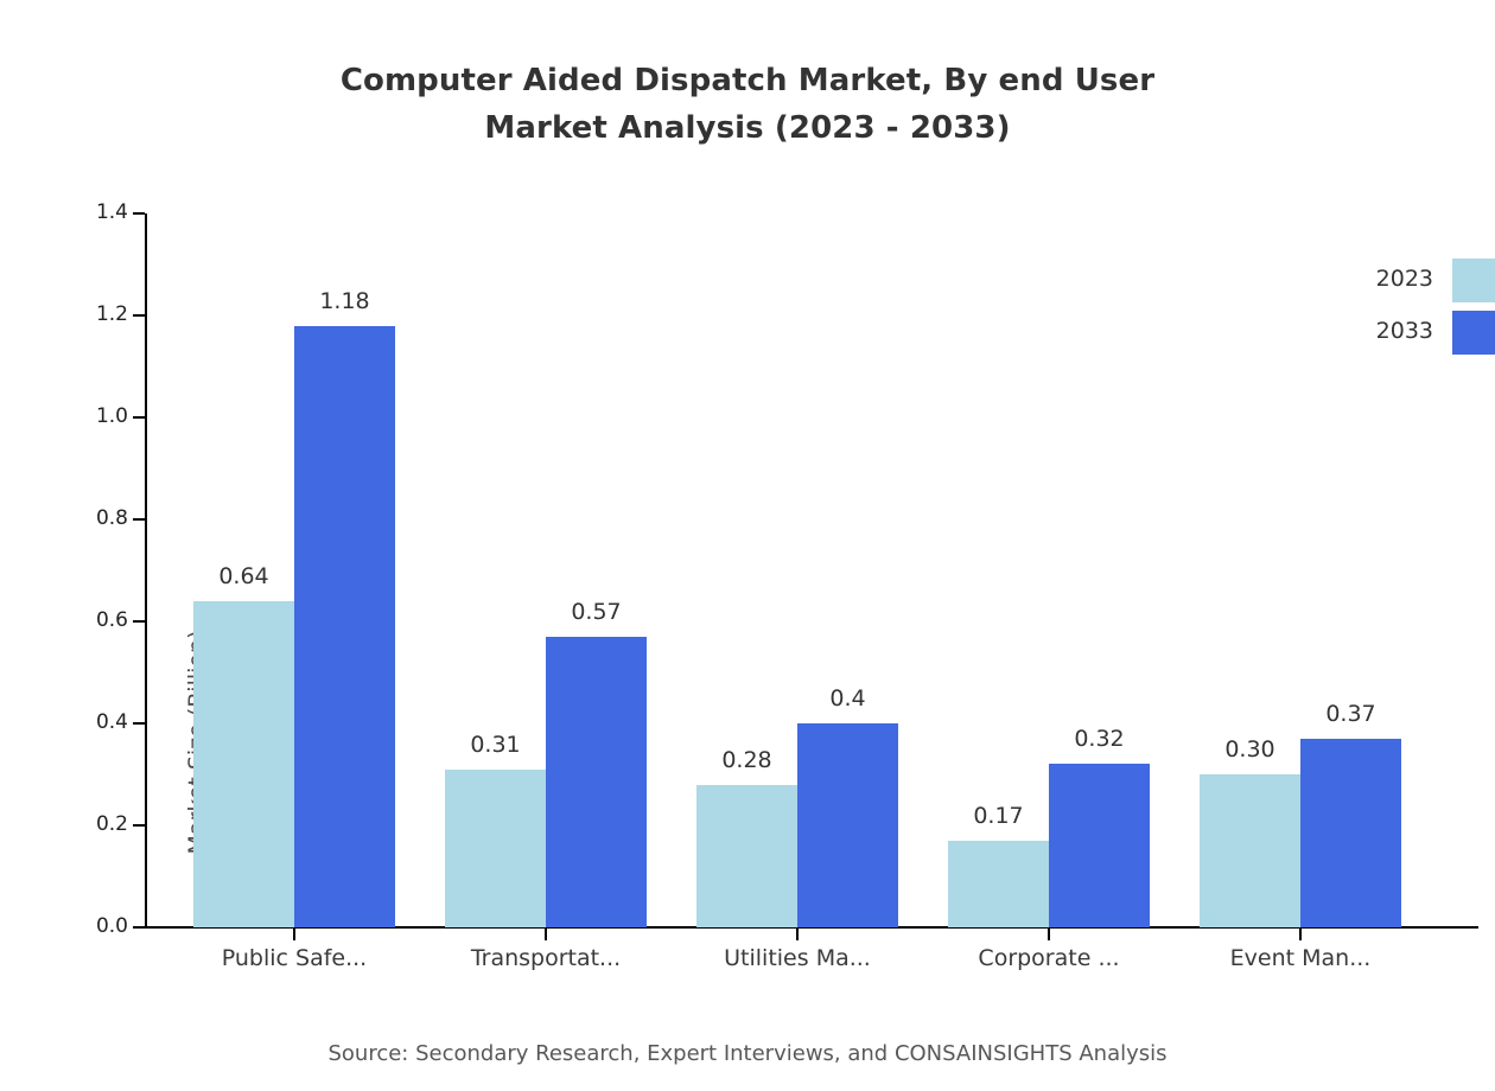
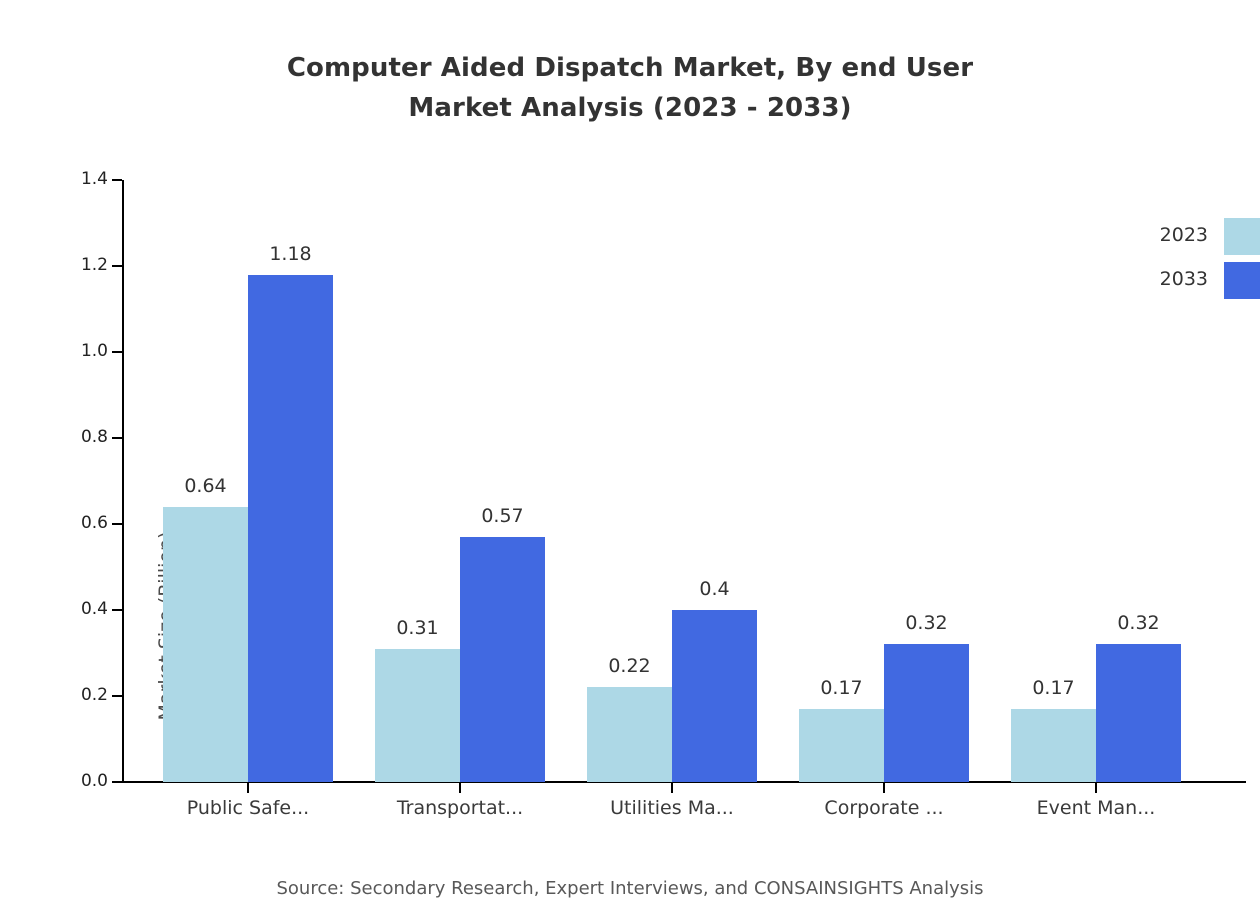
2023/Utilities Ma...: 0.28 -> 0.22
2023/Event Man...: 0.30 -> 0.17
2033/Event Man...: 0.37 -> 0.32
